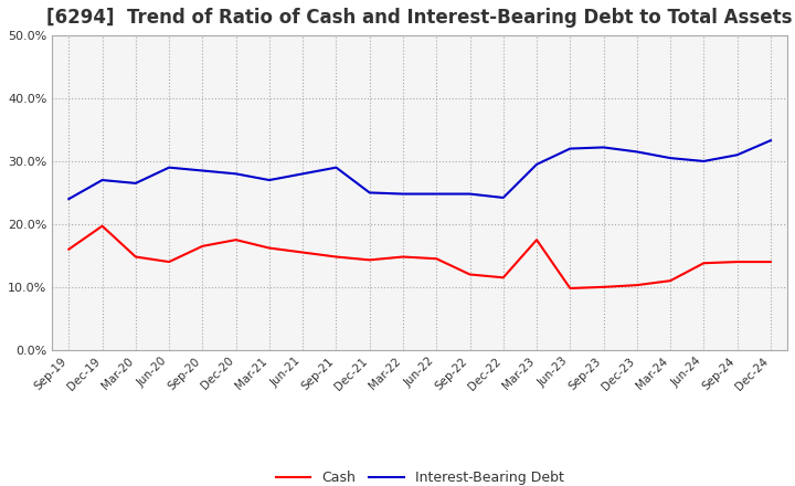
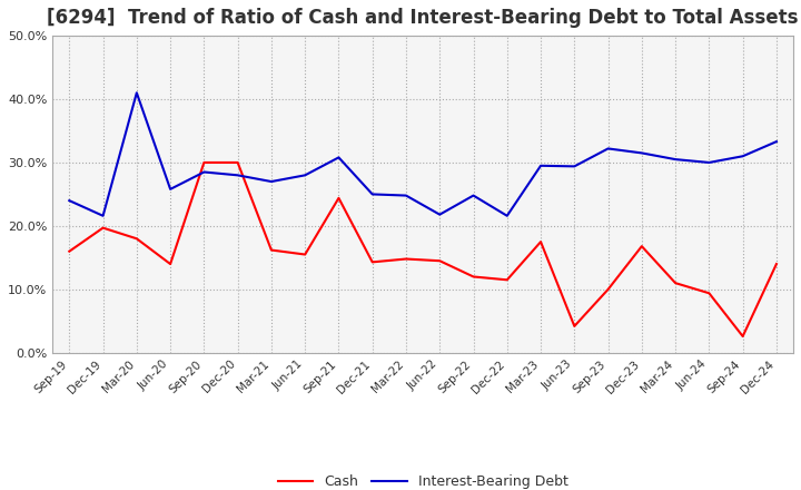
Interest-Bearing Debt/Dec-19: 27.0% -> 21.6%
Cash/Mar-20: 14.8% -> 18.0%
Interest-Bearing Debt/Mar-20: 26.5% -> 41.0%
Interest-Bearing Debt/Jun-20: 29.0% -> 25.8%
Cash/Sep-20: 16.5% -> 30.0%
Cash/Dec-20: 17.5% -> 30.0%
Cash/Sep-21: 14.8% -> 24.4%
Interest-Bearing Debt/Sep-21: 29.0% -> 30.8%
Interest-Bearing Debt/Jun-22: 24.8% -> 21.8%
Interest-Bearing Debt/Dec-22: 24.2% -> 21.6%
Cash/Jun-23: 9.8% -> 4.2%
Interest-Bearing Debt/Jun-23: 32.0% -> 29.4%
Cash/Dec-23: 10.3% -> 16.8%
Cash/Jun-24: 13.8% -> 9.4%
Cash/Sep-24: 14.0% -> 2.6%
